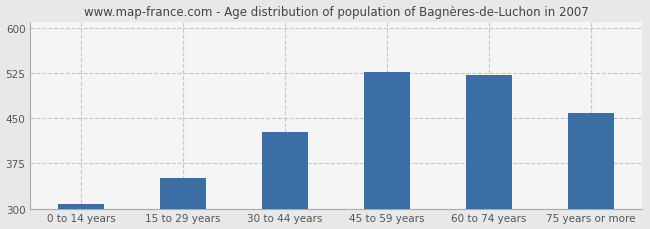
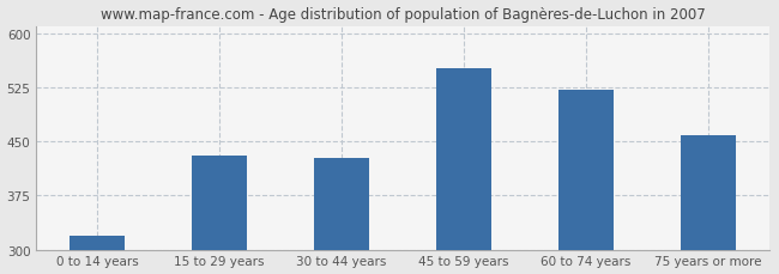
0 to 14 years: 308 -> 320
15 to 29 years: 350 -> 430
45 to 59 years: 526 -> 552
